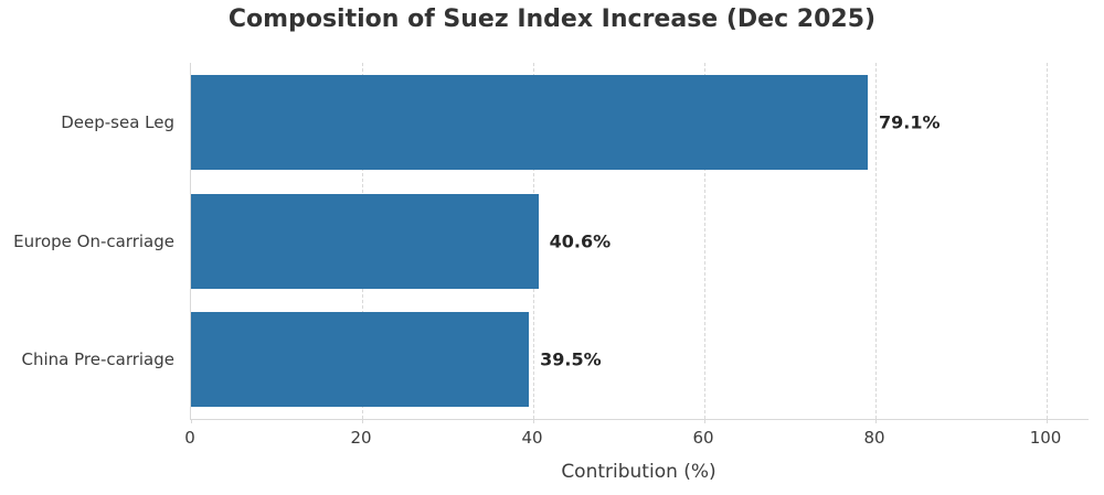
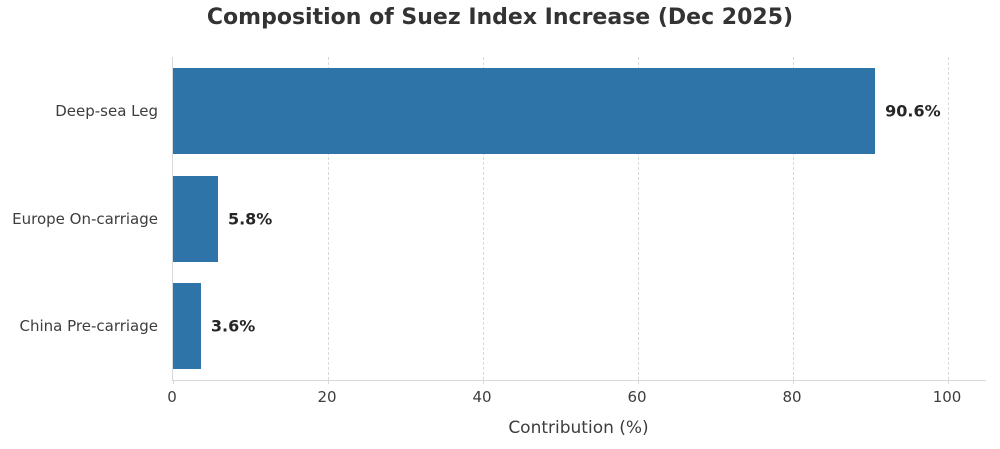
Deep-sea Leg: 79.1% -> 90.6%
Europe On-carriage: 40.6% -> 5.8%
China Pre-carriage: 39.5% -> 3.6%
